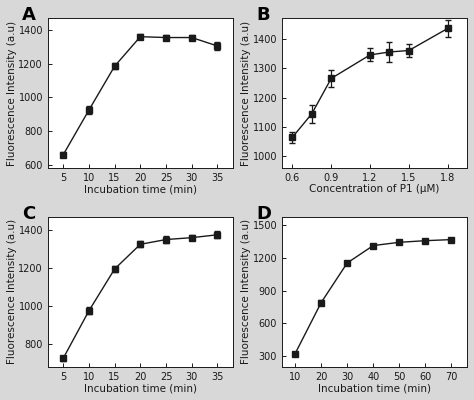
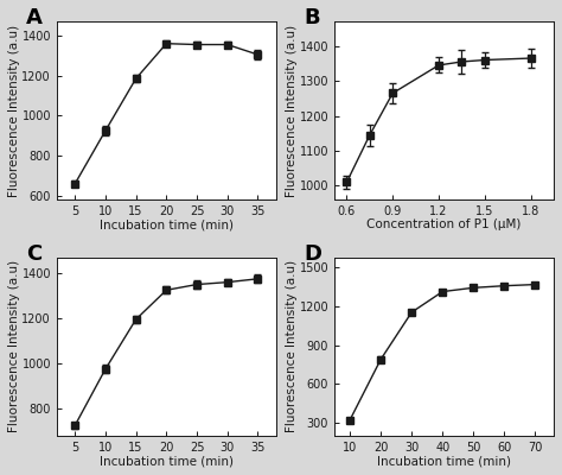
0.6: 1065 -> 1010
1.8: 1435 -> 1365
